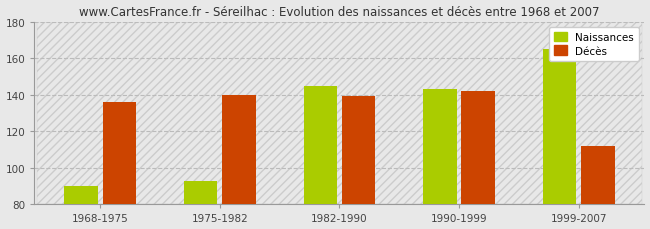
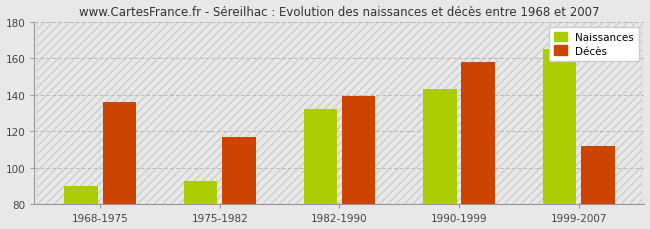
Décès/1975-1982: 140 -> 117
Naissances/1982-1990: 145 -> 132
Décès/1990-1999: 142 -> 158
